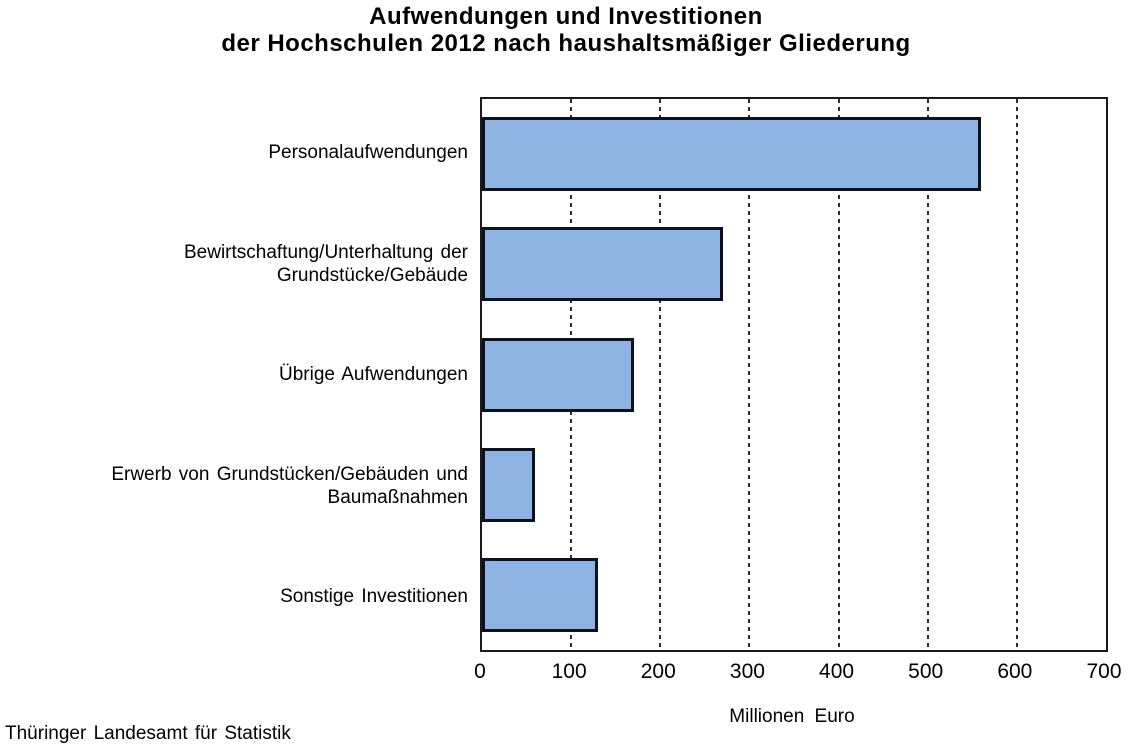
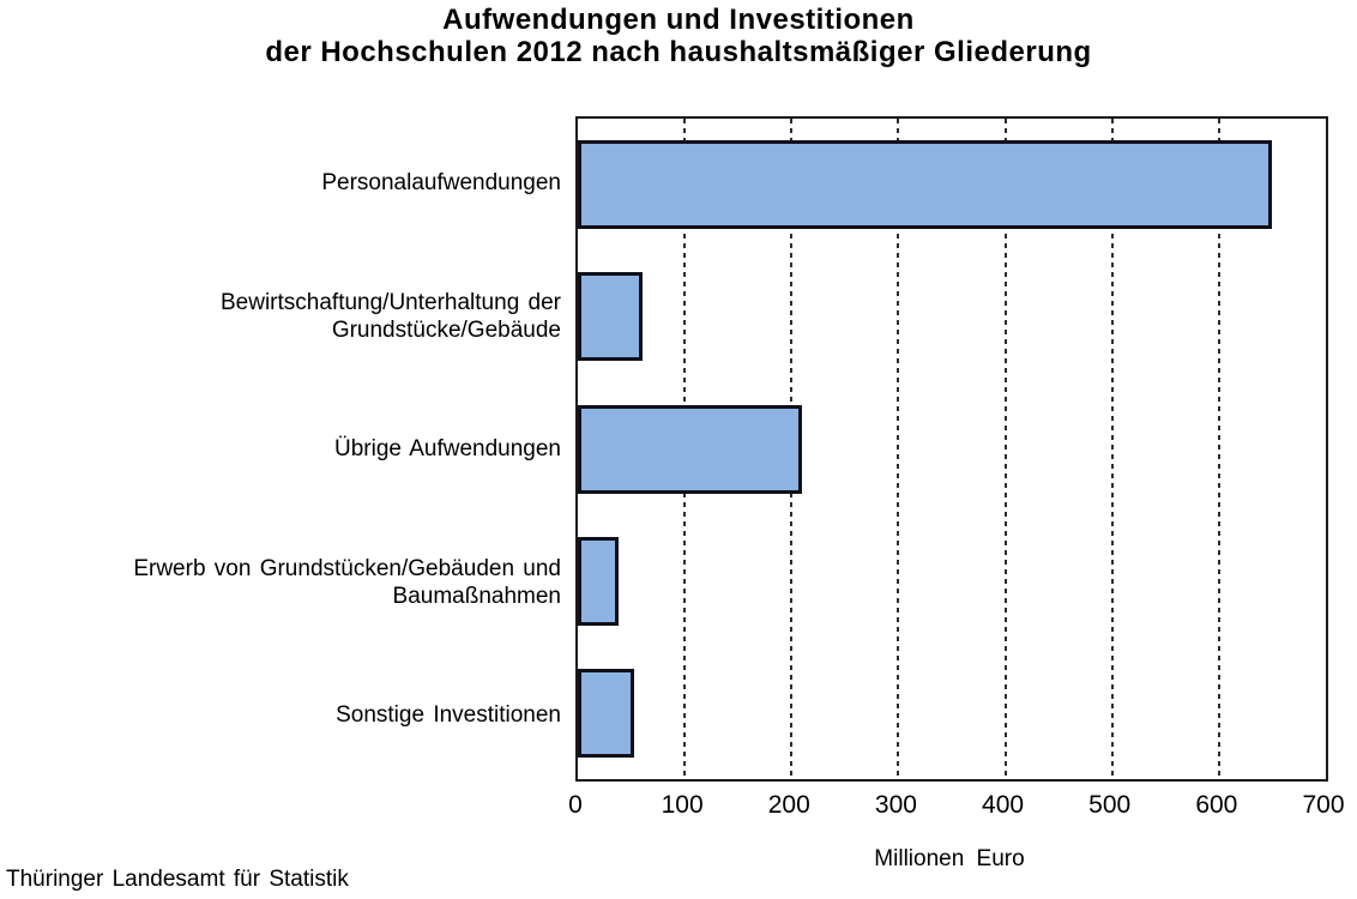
Personalaufwendungen: 560 -> 650
Bewirtschaftung/Unterhaltung der Grundstücke/Gebäude: 270 -> 60
Übrige Aufwendungen: 170 -> 210
Erwerb von Grundstücken/Gebäuden und Baumaßnahmen: 60 -> 40
Sonstige Investitionen: 130 -> 50
